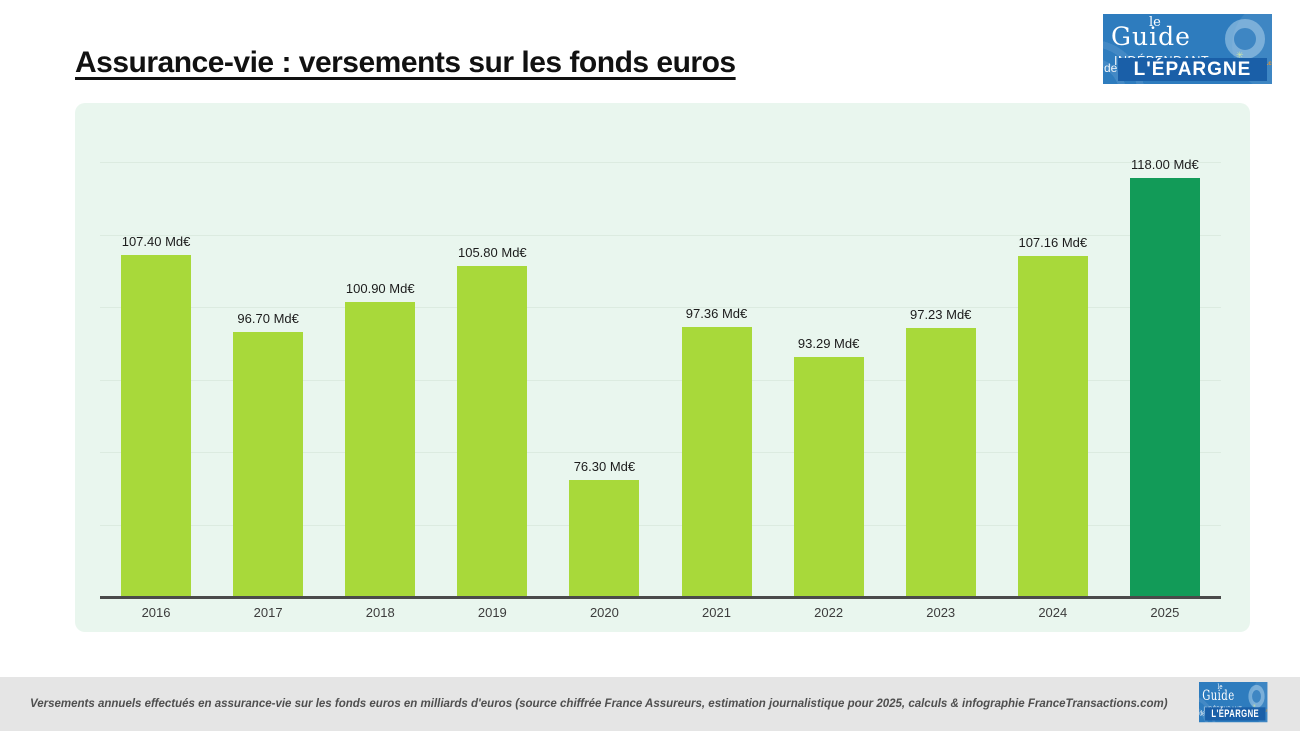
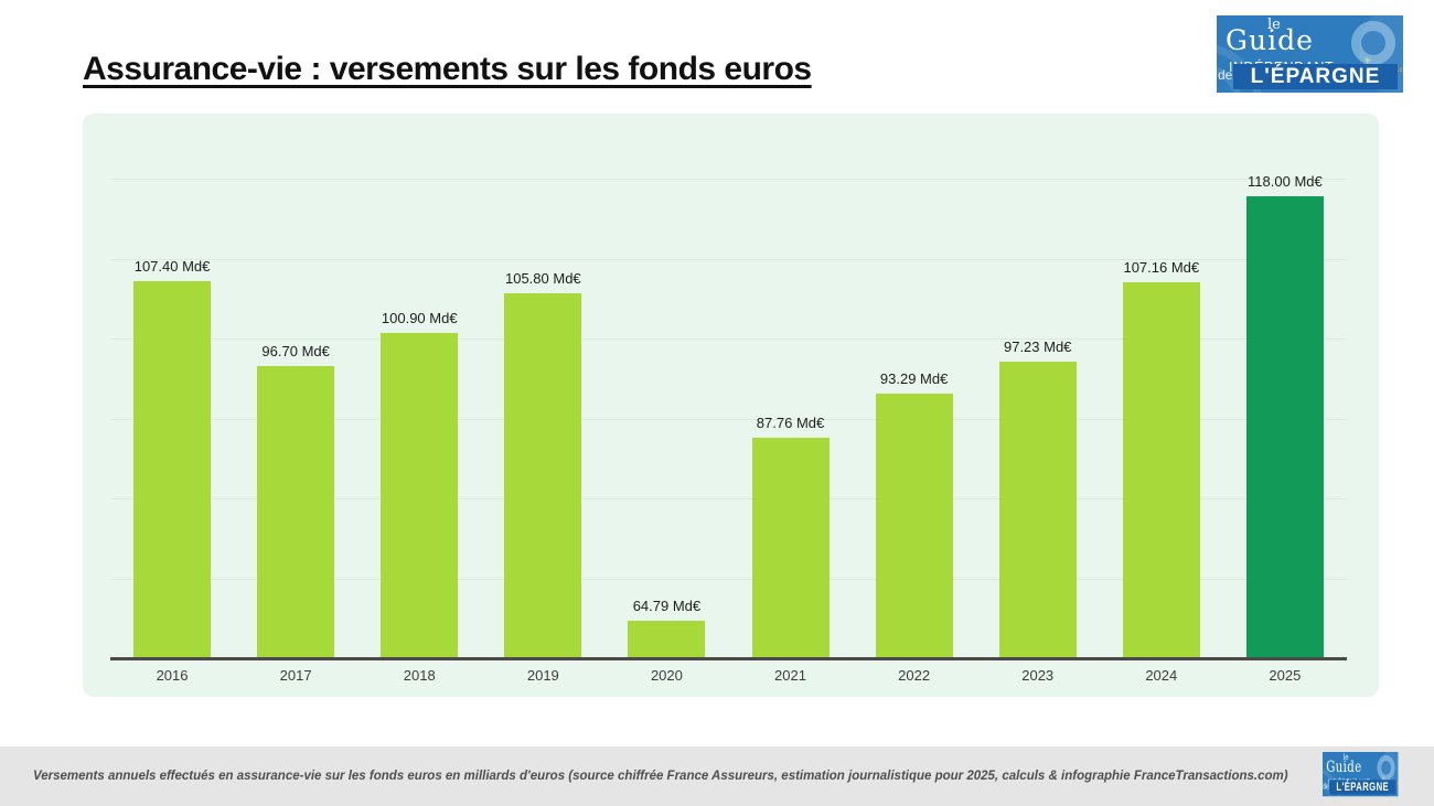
2020: 76.30 -> 64.79
2021: 97.36 -> 87.76
